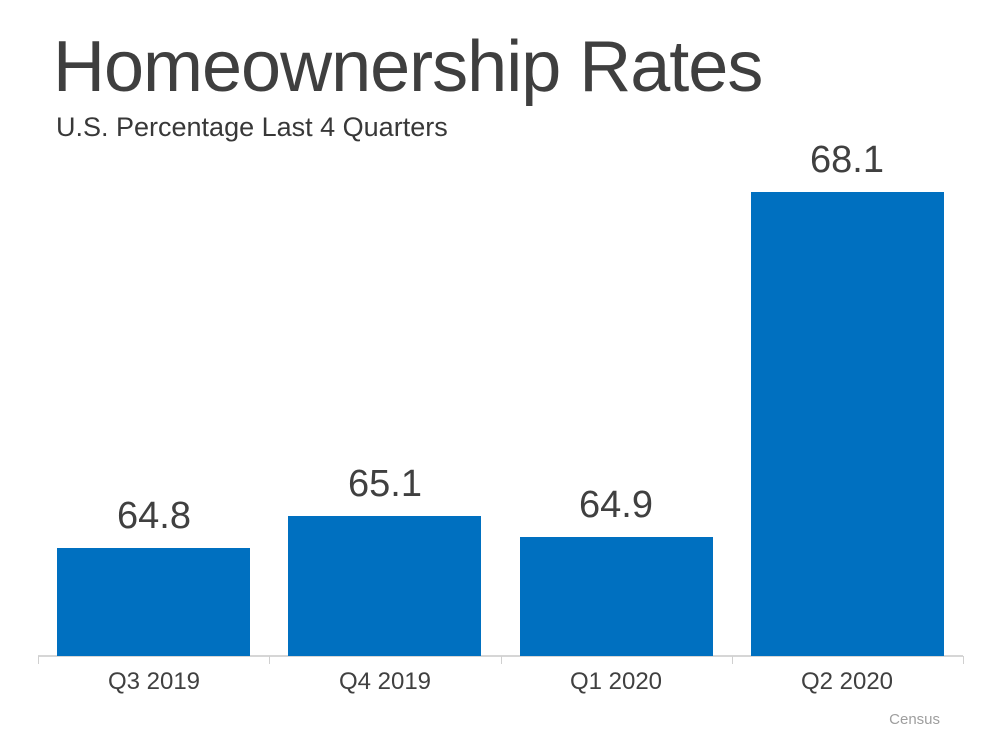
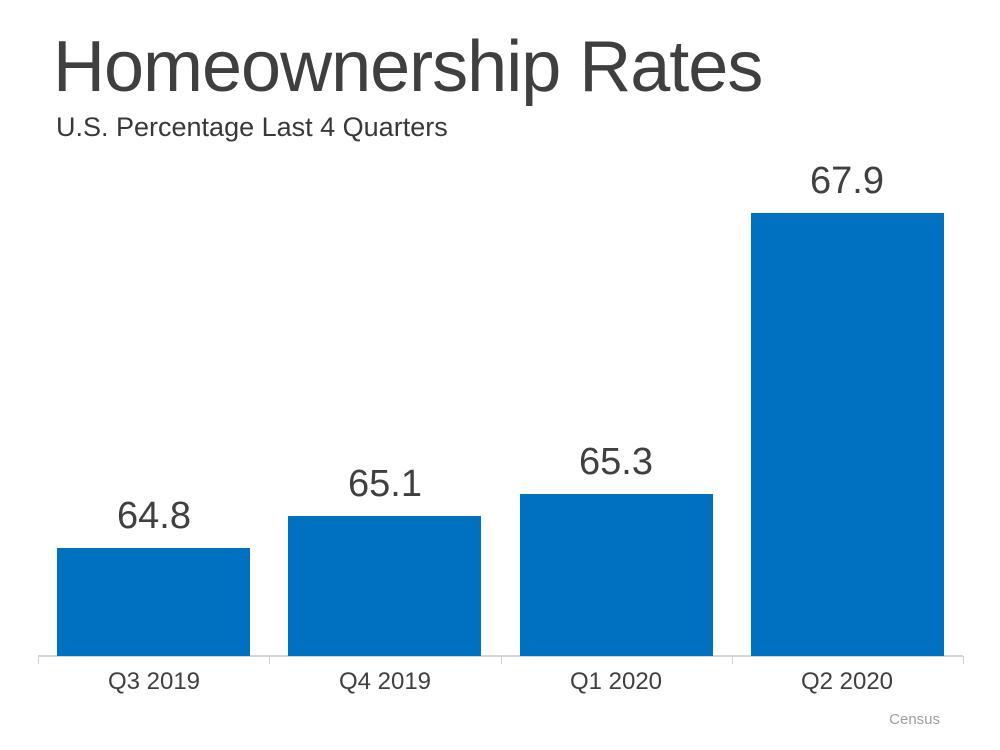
Q1 2020: 64.9 -> 65.3
Q2 2020: 68.1 -> 67.9
